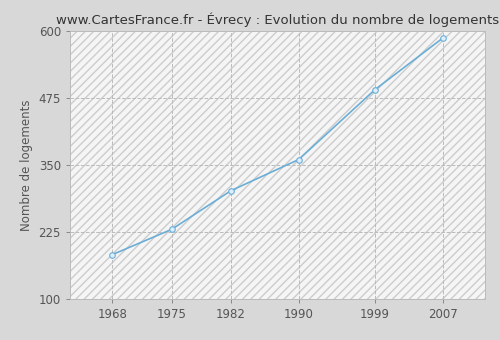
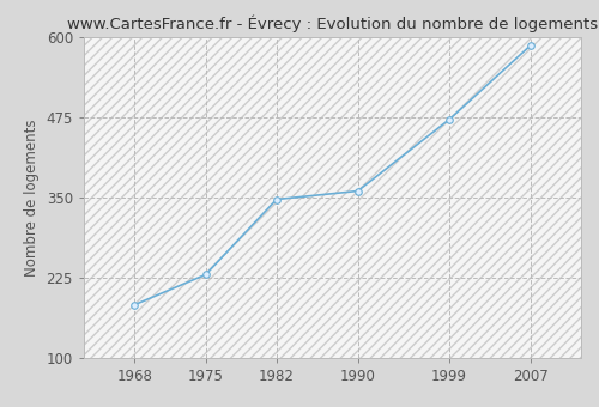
1982: 302 -> 347
1999: 490 -> 471
